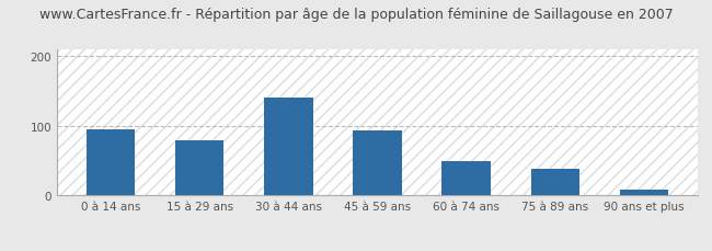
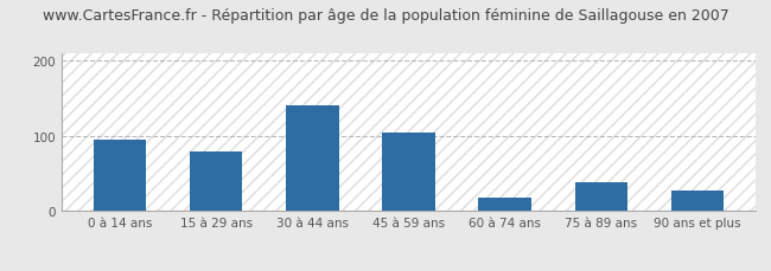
45 à 59 ans: 93 -> 104
60 à 74 ans: 50 -> 18
90 ans et plus: 8 -> 28
